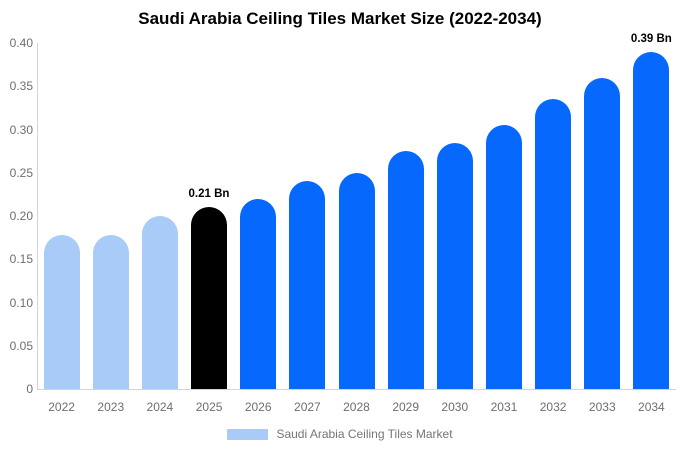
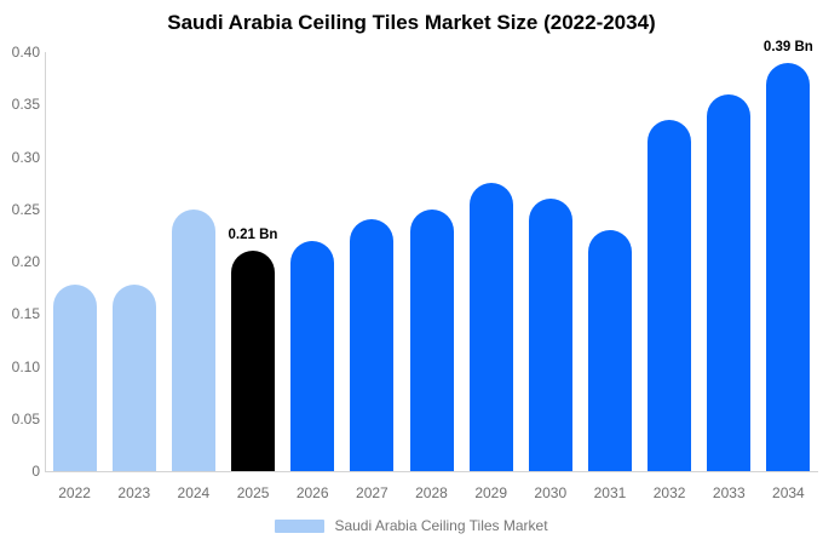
2024: 0.20 -> 0.25
2030: 0.28 -> 0.26
2031: 0.30 -> 0.23
